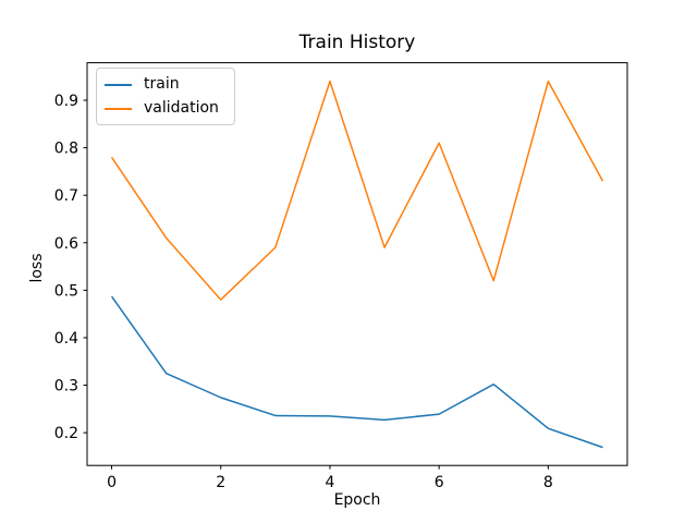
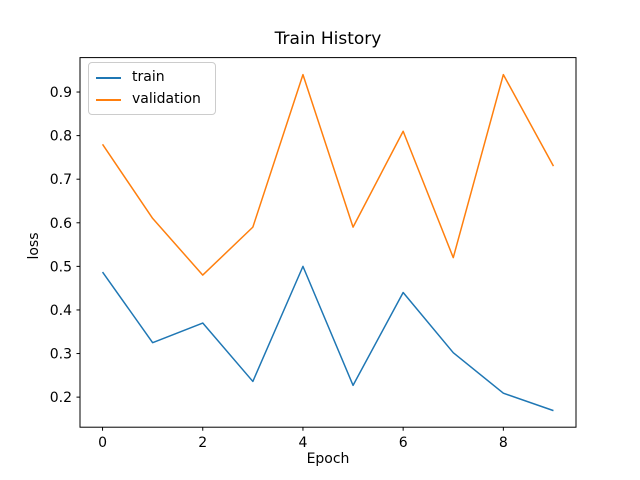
train/2: 0.27 -> 0.37
train/4: 0.23 -> 0.50
train/6: 0.24 -> 0.44
